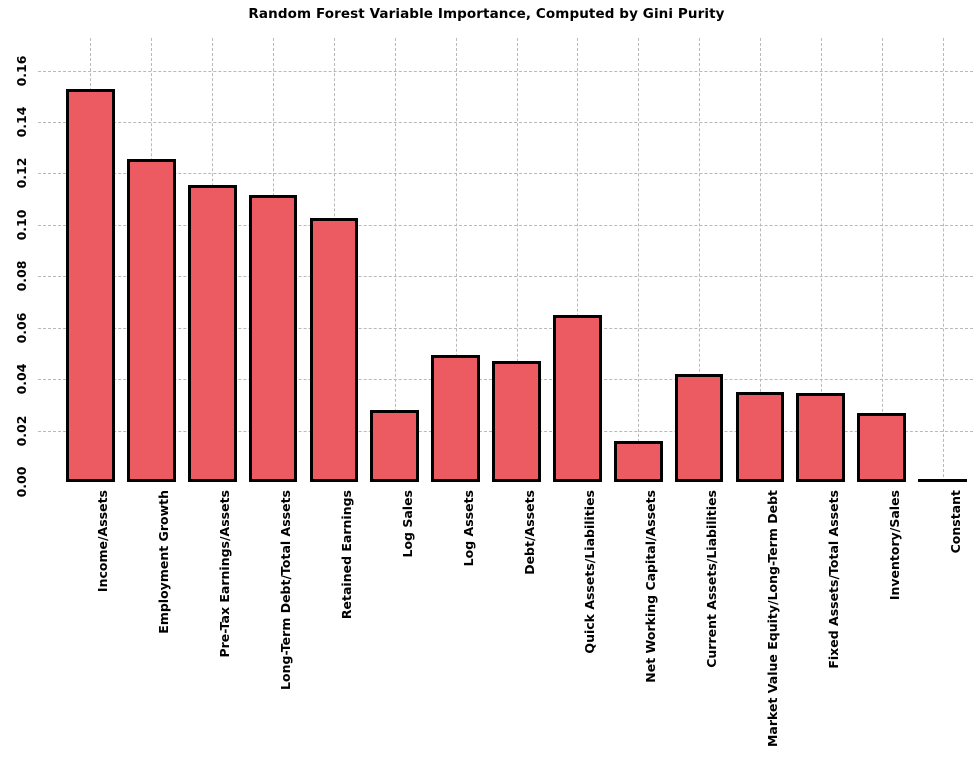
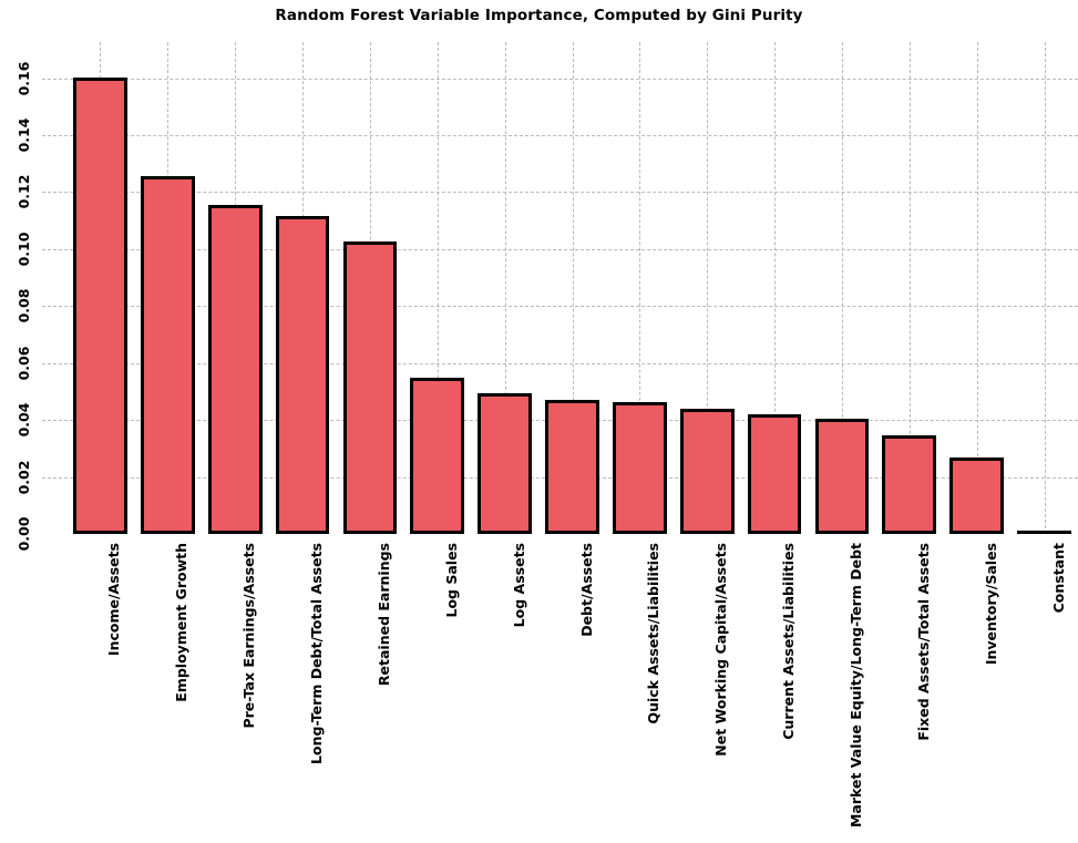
Income/Assets: 0.153 -> 0.160
Log Sales: 0.028 -> 0.055
Quick Assets/Liabilities: 0.065 -> 0.046
Net Working Capital/Assets: 0.016 -> 0.044
Market Value Equity/Long-Term Debt: 0.035 -> 0.041
